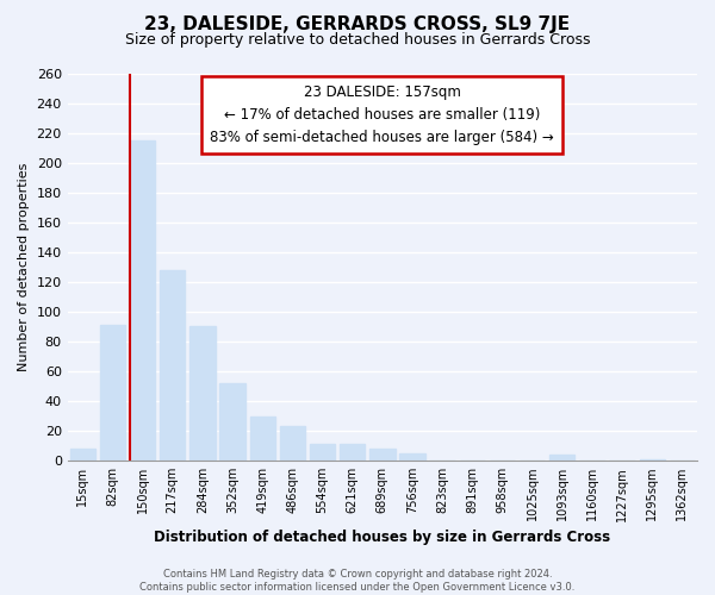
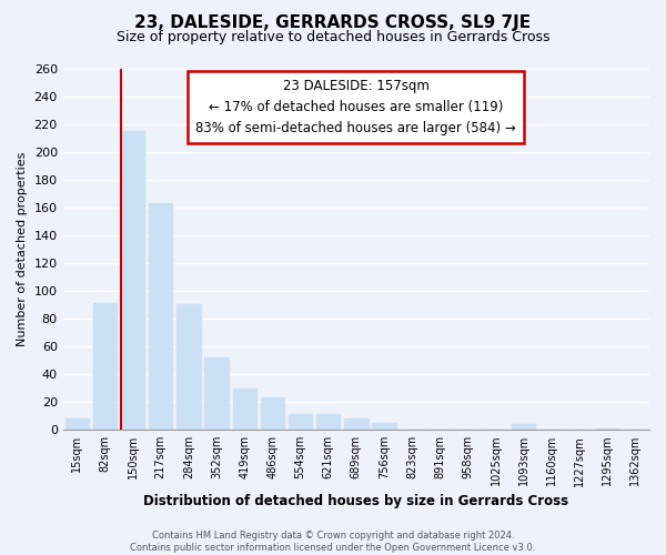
217sqm: 128 -> 163
